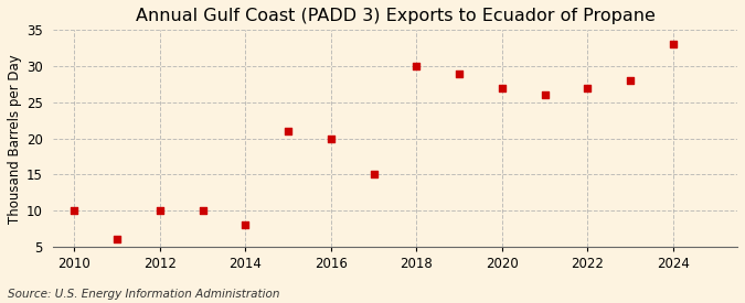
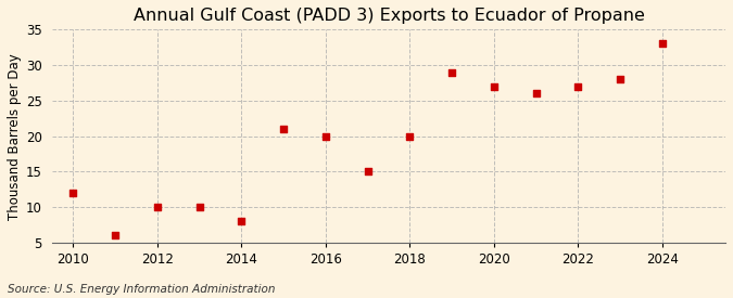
2010: 10 -> 12
2018: 30 -> 20
